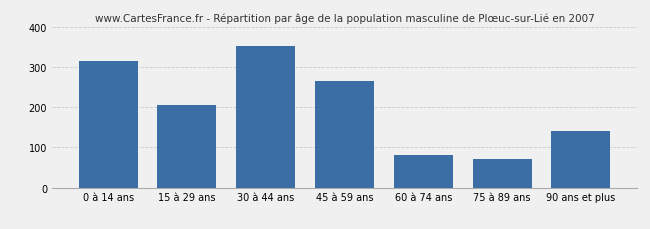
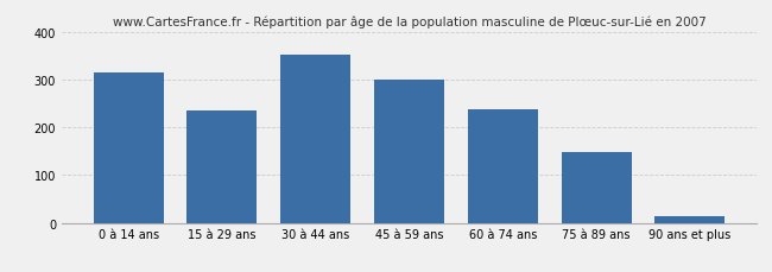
15 à 29 ans: 205 -> 235
45 à 59 ans: 265 -> 300
60 à 74 ans: 80 -> 238
75 à 89 ans: 70 -> 148
90 ans et plus: 140 -> 13
